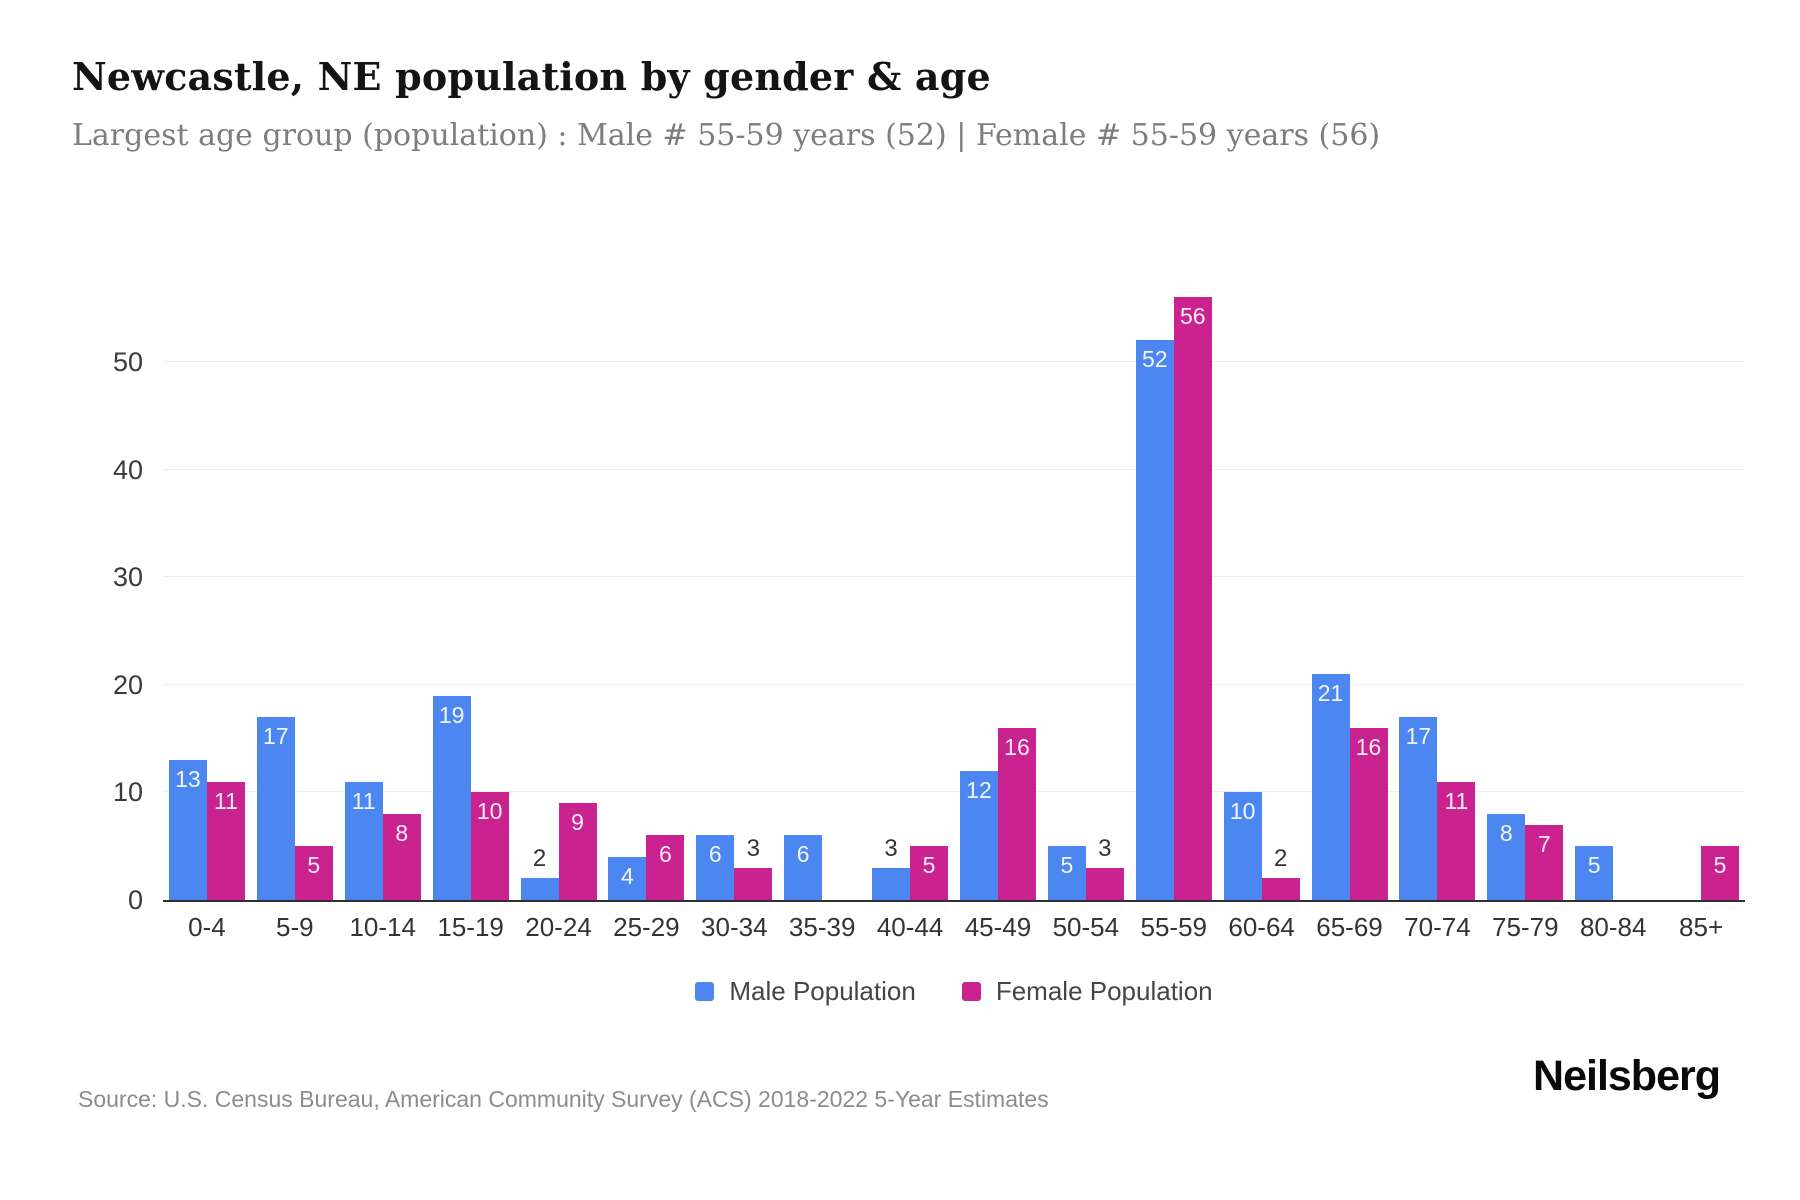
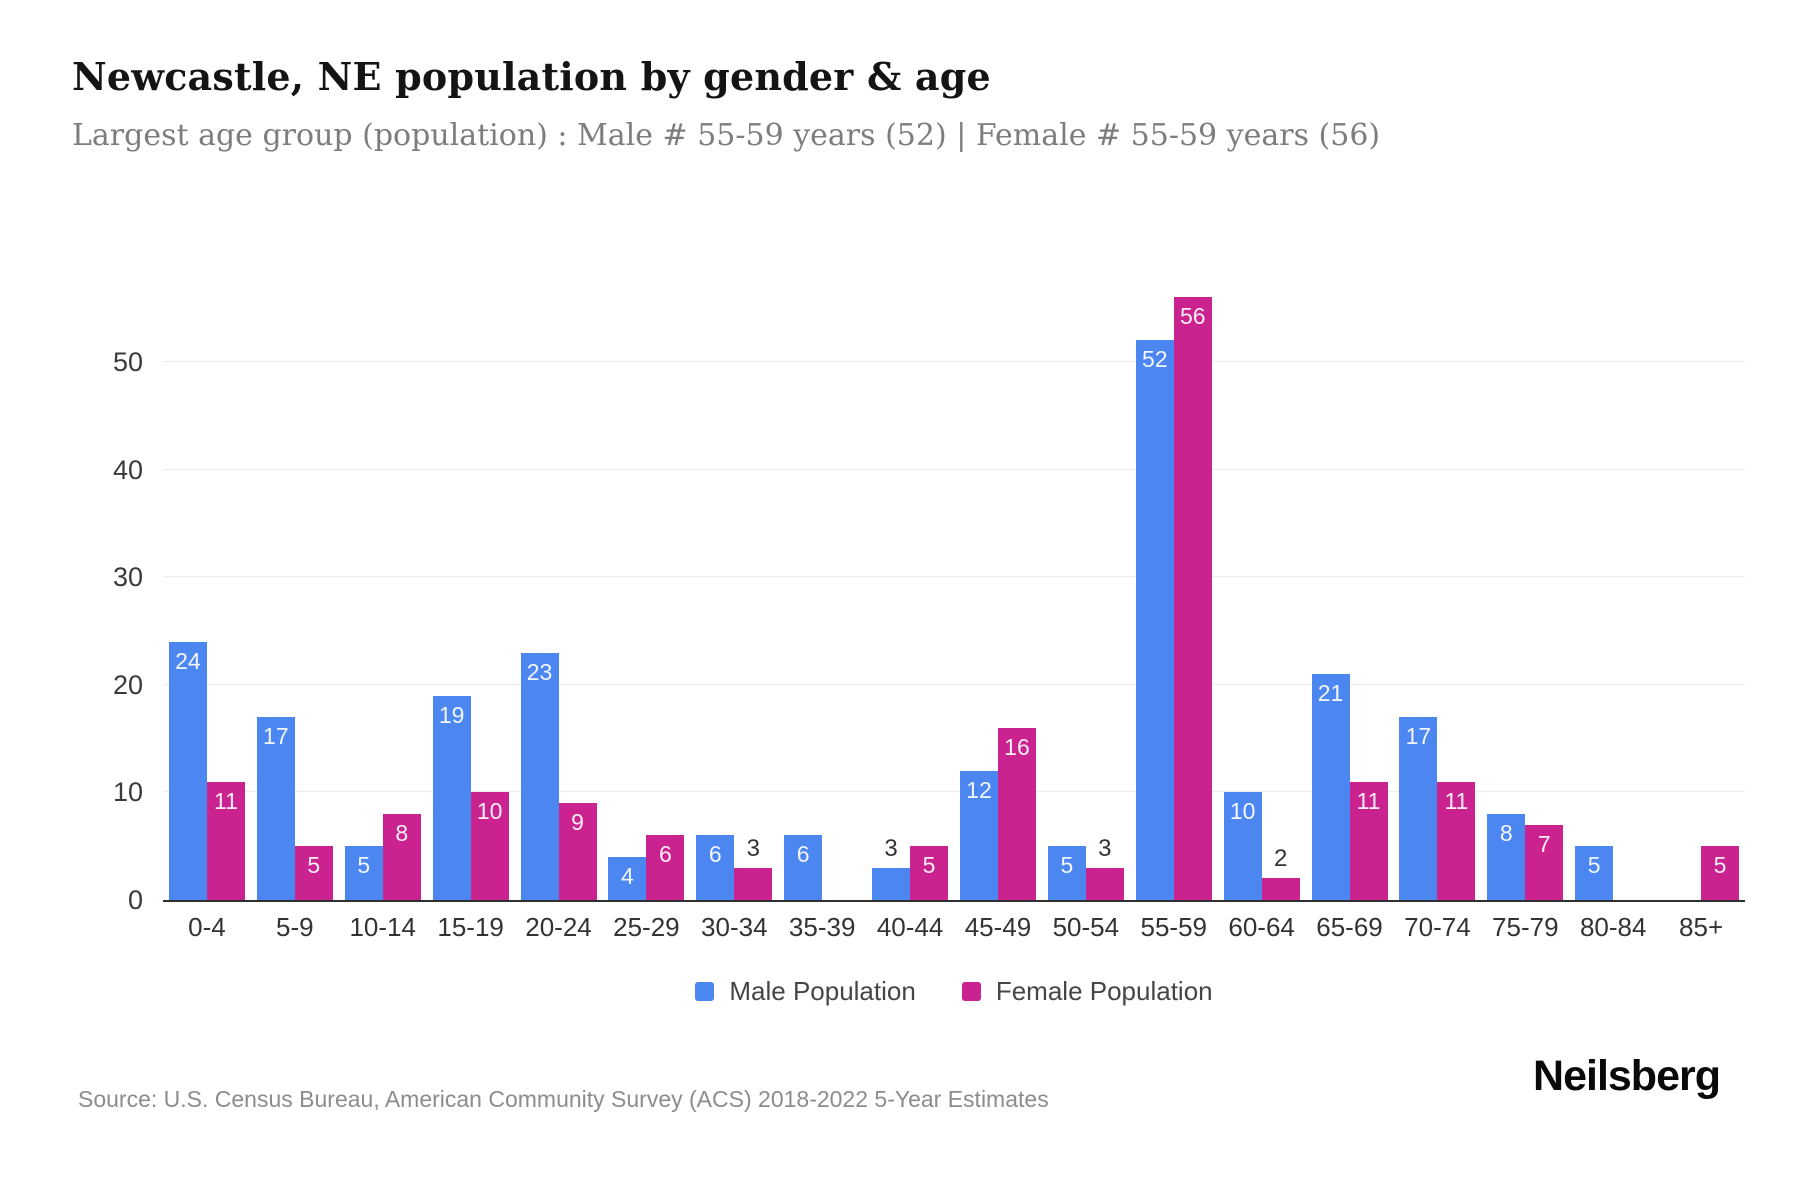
Male Population/0-4: 13 -> 24
Male Population/10-14: 11 -> 5
Male Population/20-24: 2 -> 23
Female Population/65-69: 16 -> 11
